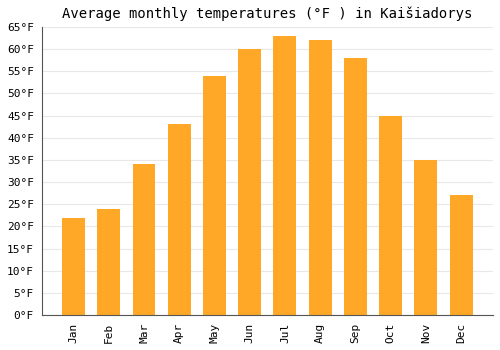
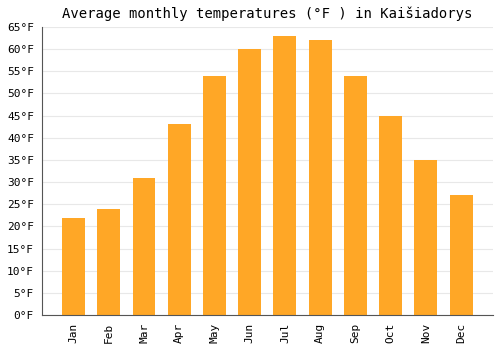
Mar: 34°F -> 31°F
Sep: 58°F -> 54°F
